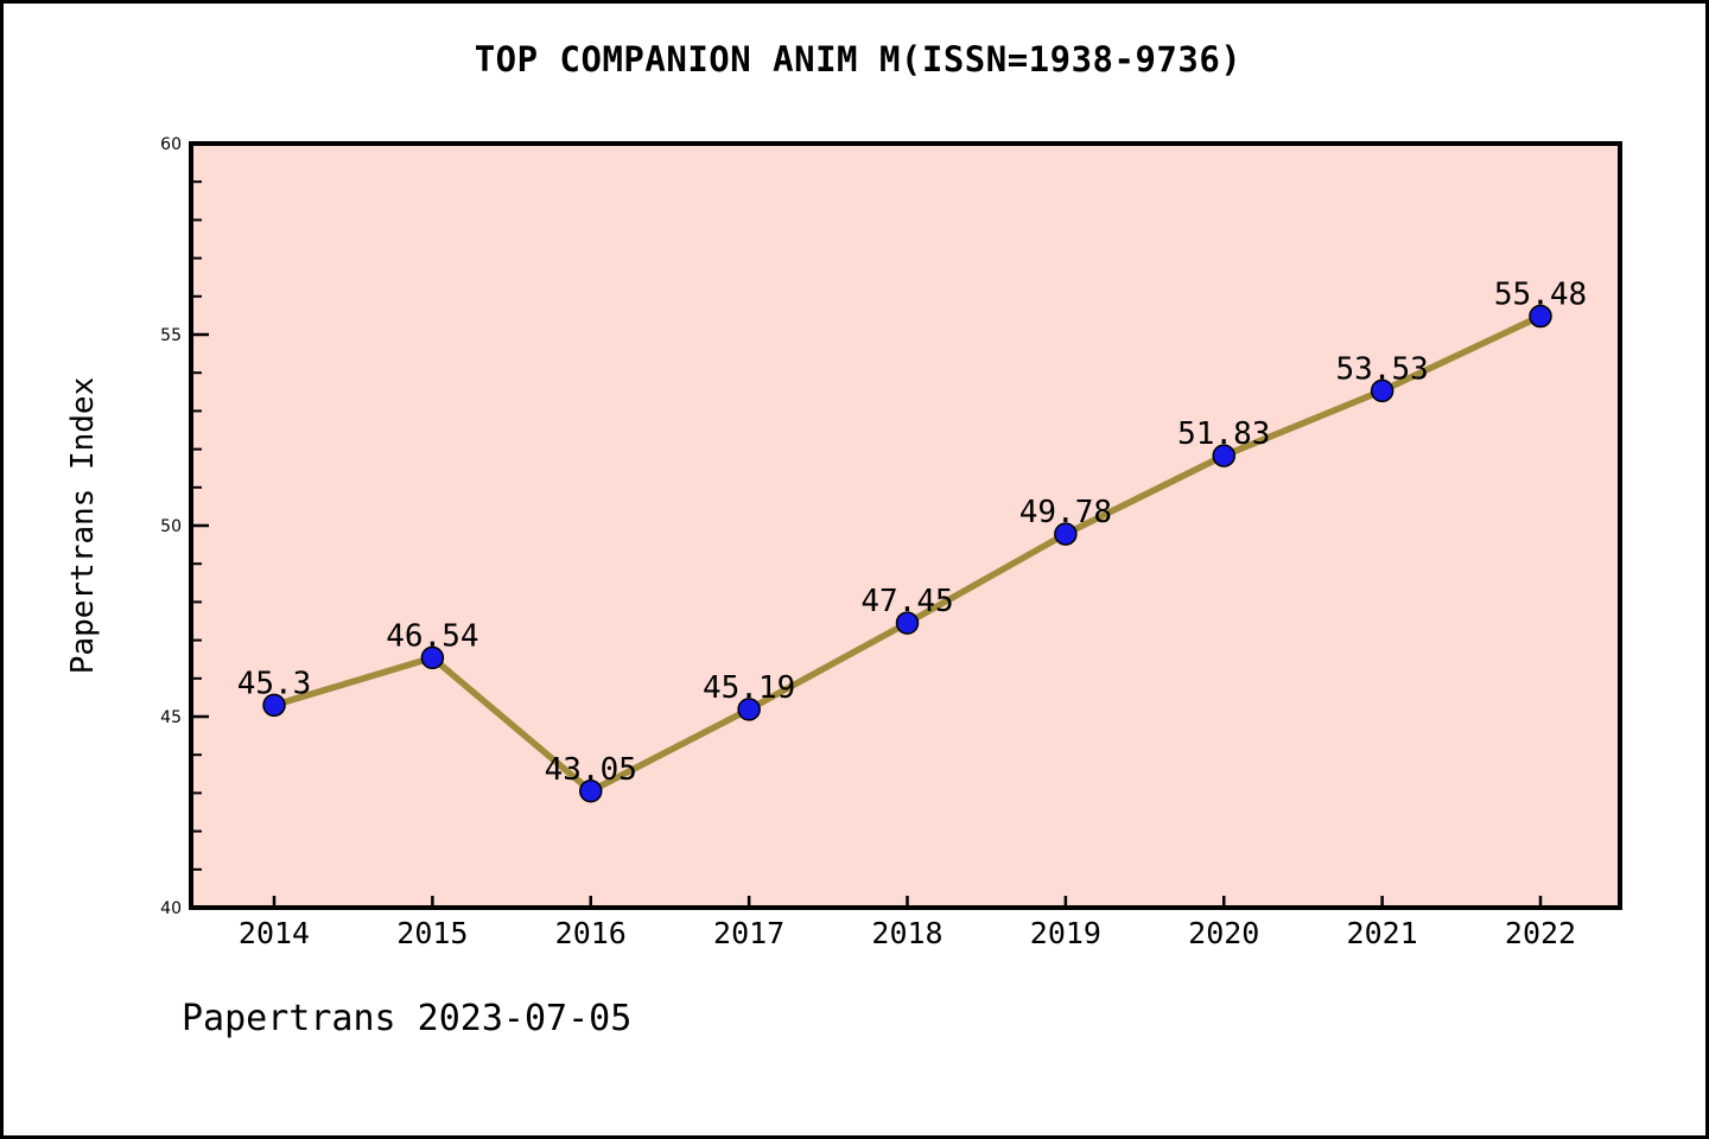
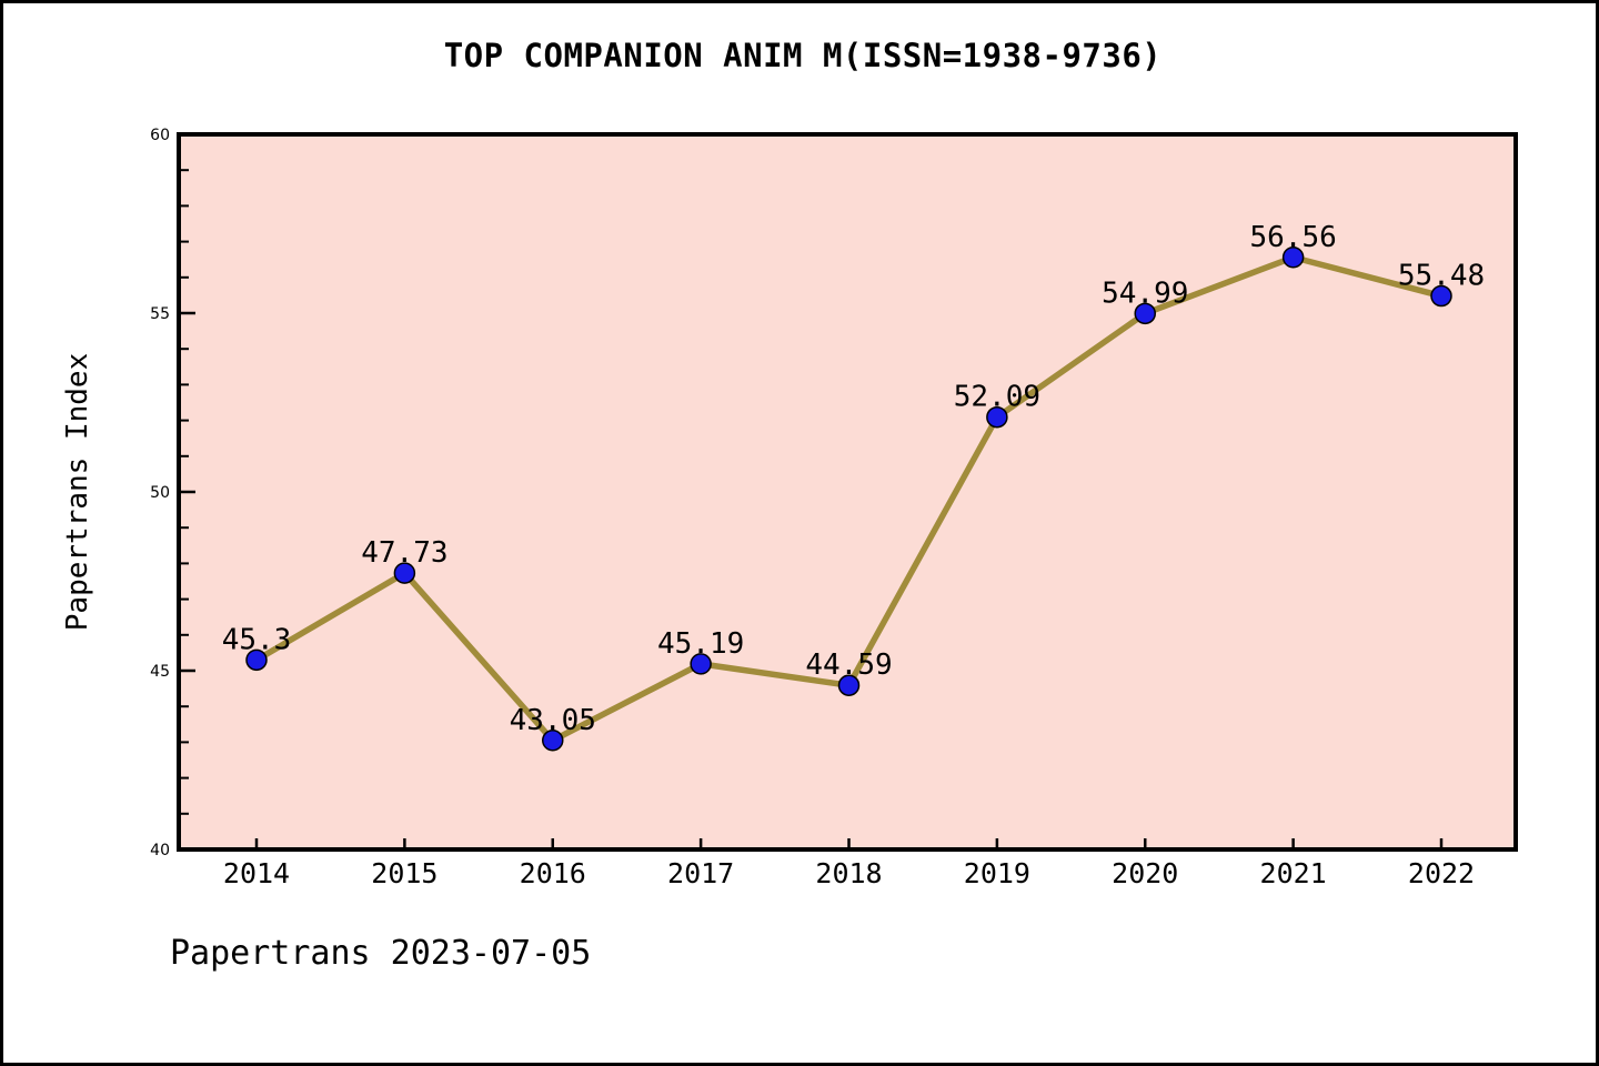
2015: 46.54 -> 47.73
2018: 47.45 -> 44.59
2019: 49.78 -> 52.09
2020: 51.83 -> 54.99
2021: 53.53 -> 56.56
